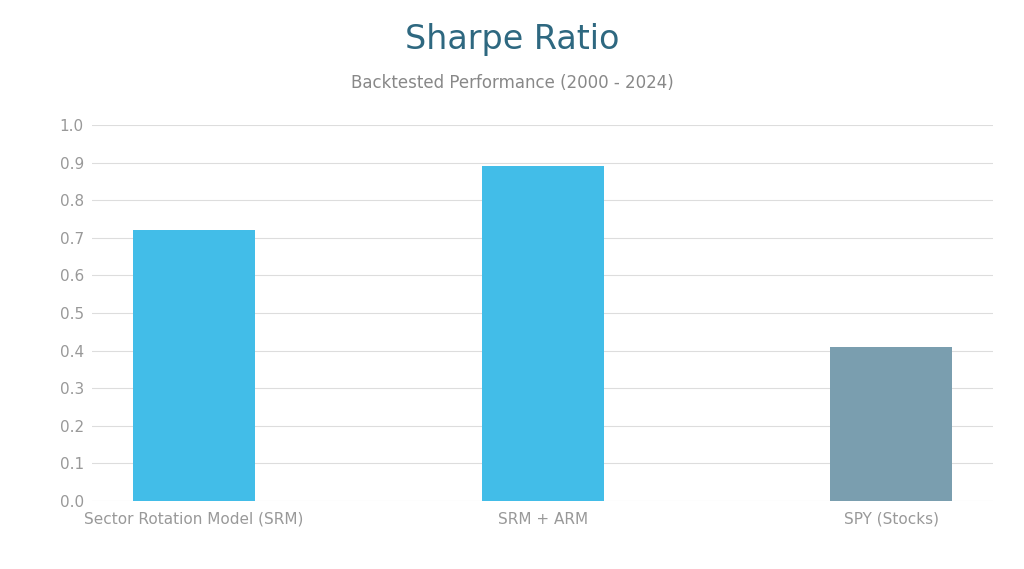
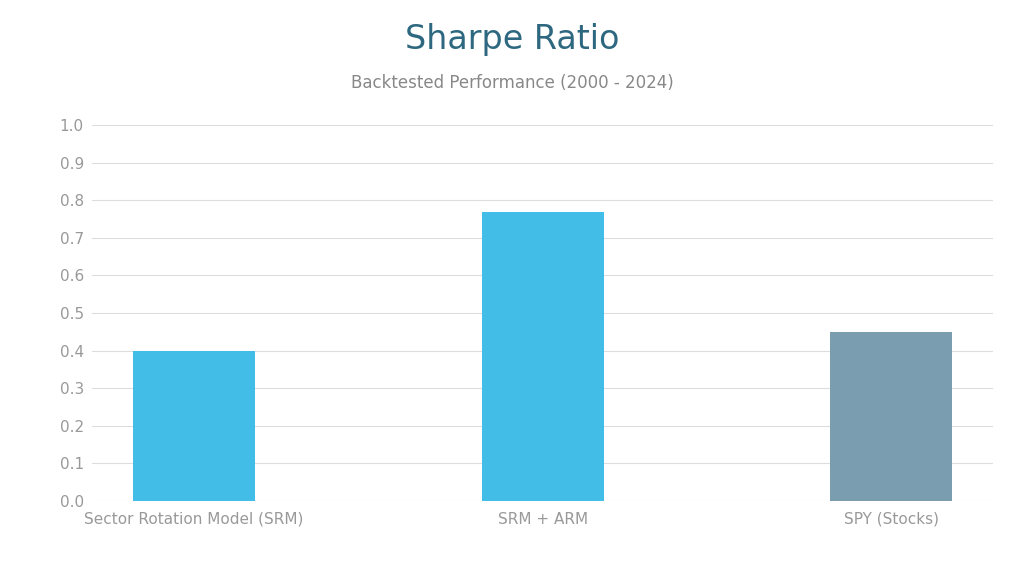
Sector Rotation Model (SRM): 0.72 -> 0.40
SRM + ARM: 0.89 -> 0.77
SPY (Stocks): 0.41 -> 0.45
